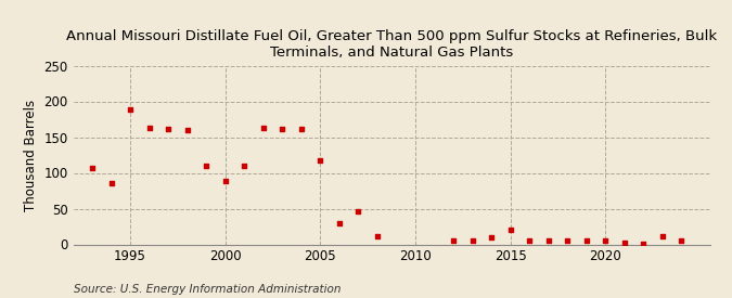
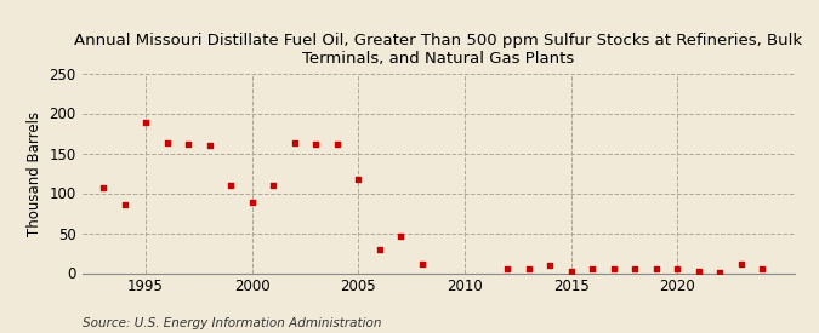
2015: 20 -> 2
